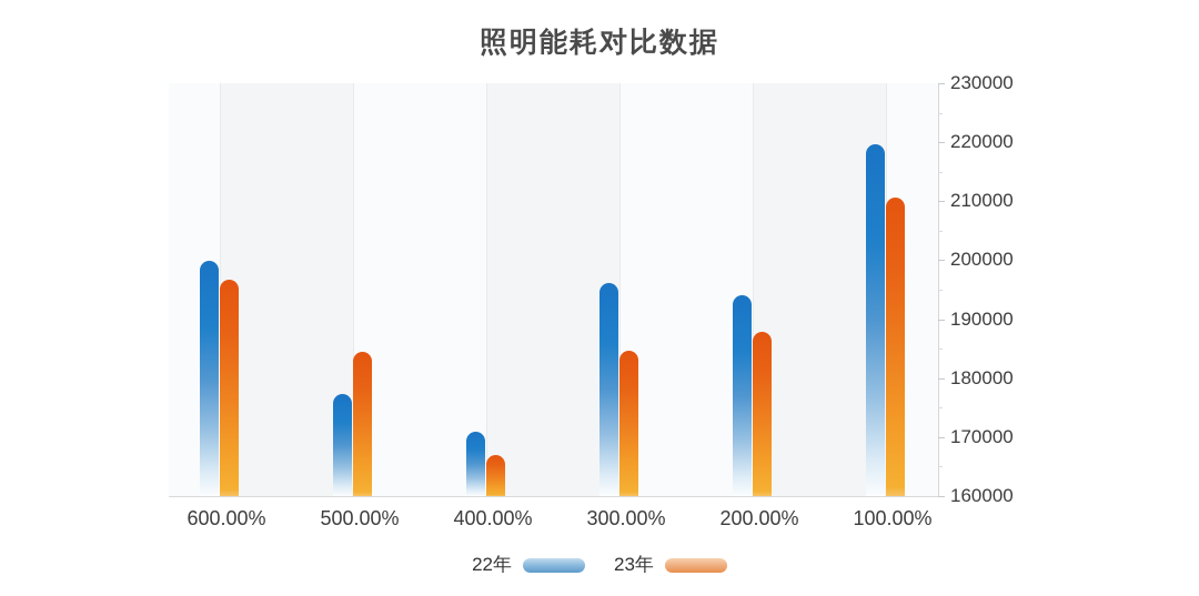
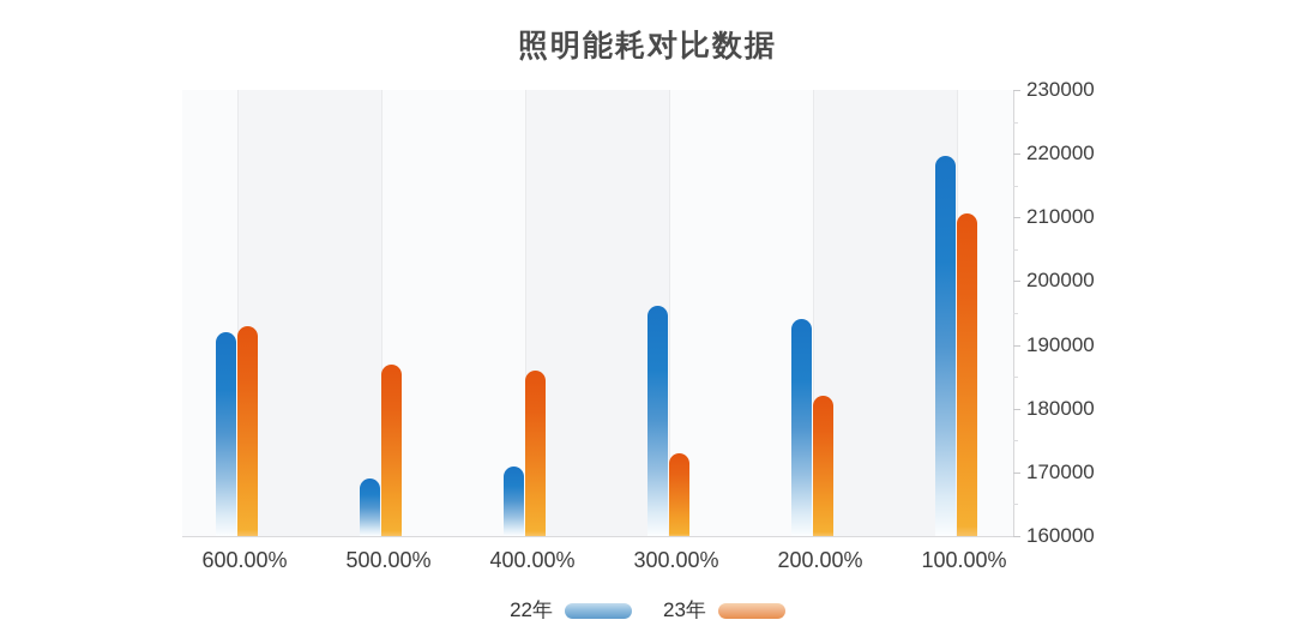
22年/600.00%: 200000 -> 192000
23年/600.00%: 197000 -> 193000
22年/500.00%: 177000 -> 169000
23年/500.00%: 184000 -> 187000
23年/400.00%: 167000 -> 186000
23年/300.00%: 185000 -> 173000
23年/200.00%: 188000 -> 182000
